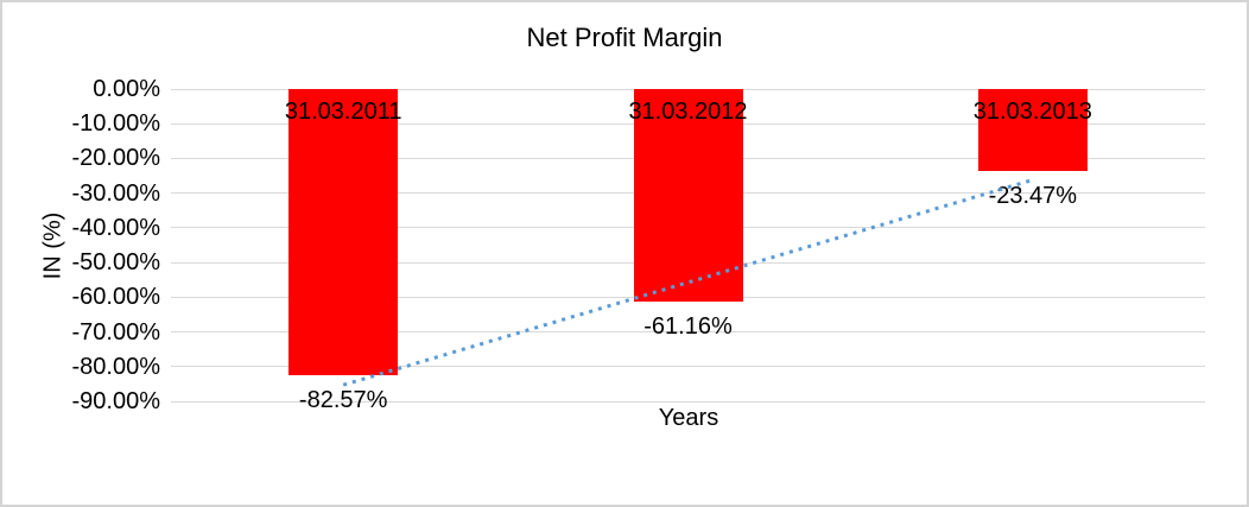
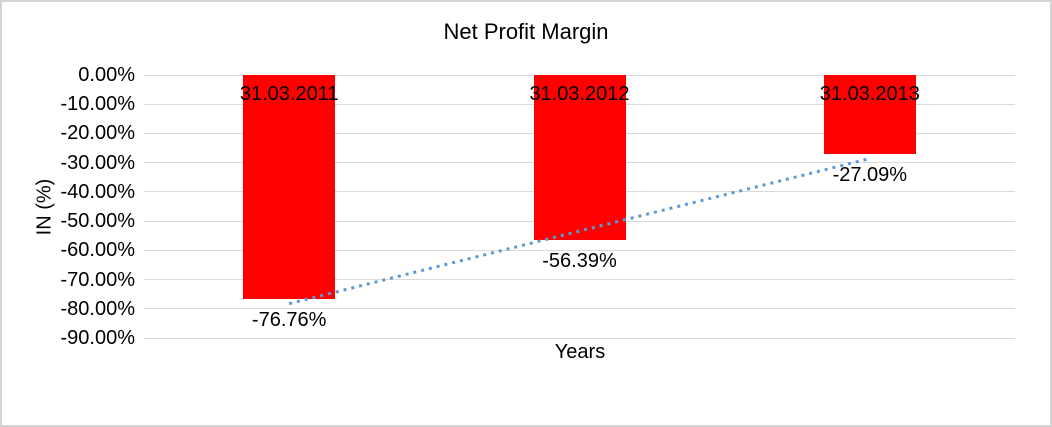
31.03.2011: -82.57% -> -76.76%
31.03.2012: -61.16% -> -56.39%
31.03.2013: -23.47% -> -27.09%
